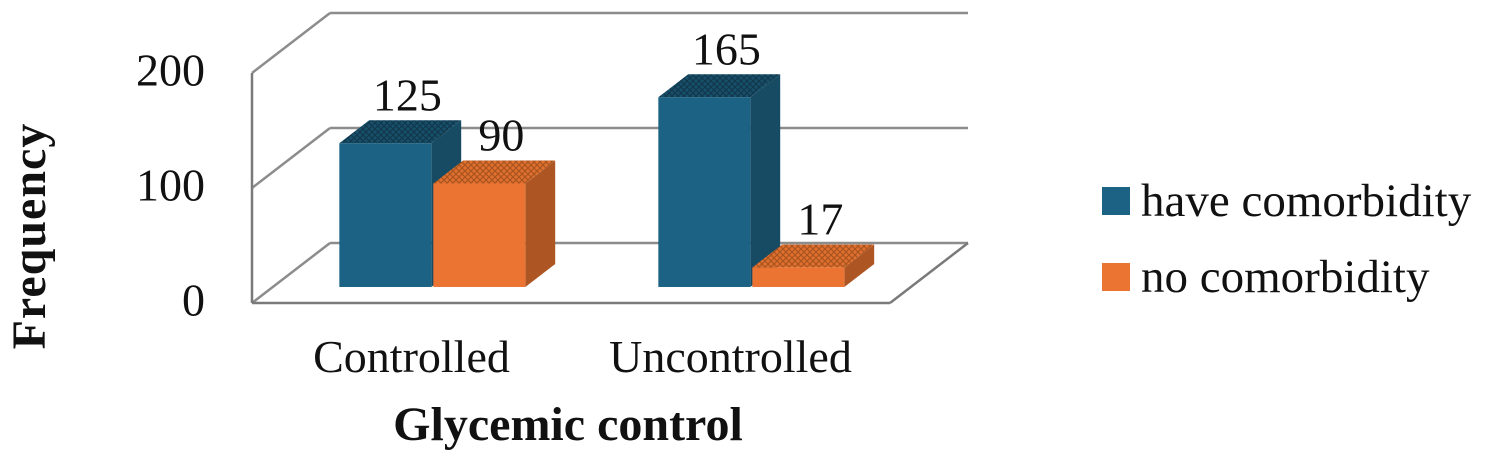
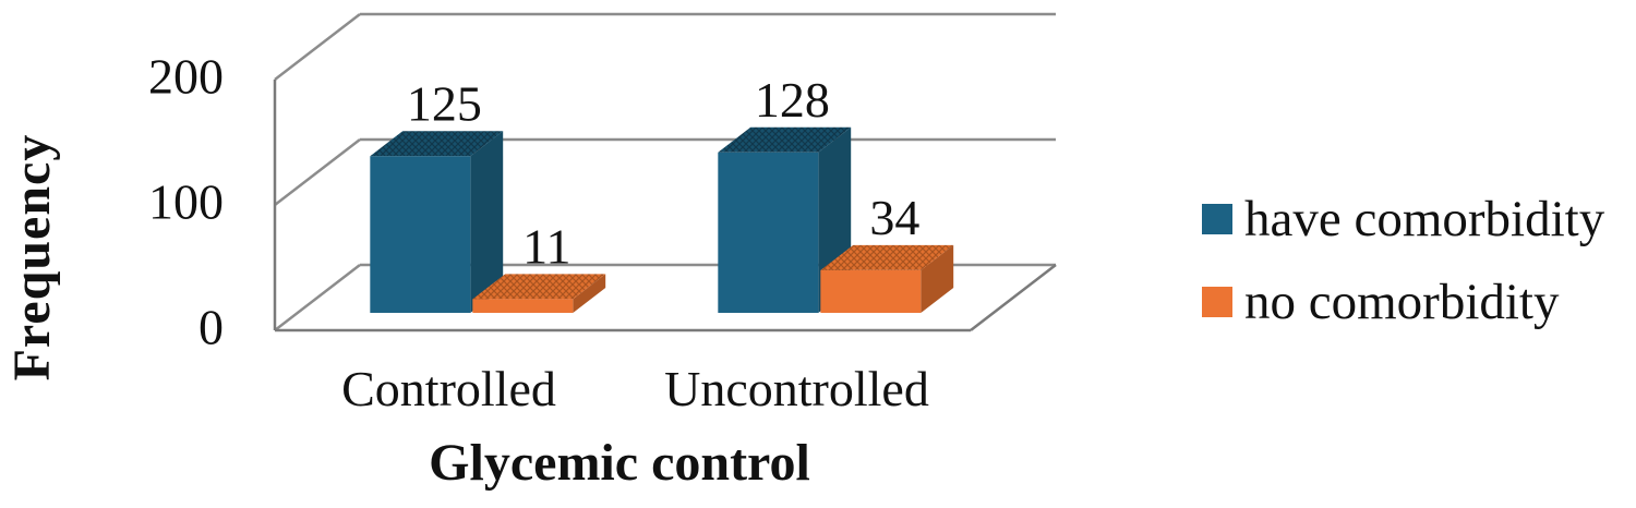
no comorbidity/Controlled: 90 -> 11
have comorbidity/Uncontrolled: 165 -> 128
no comorbidity/Uncontrolled: 17 -> 34
